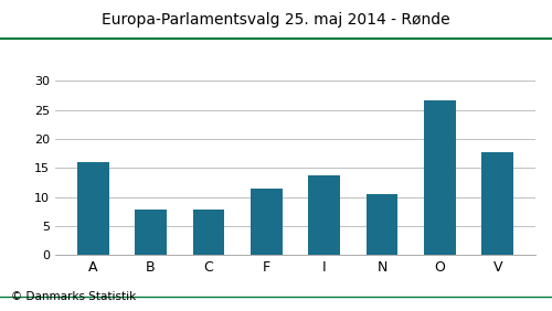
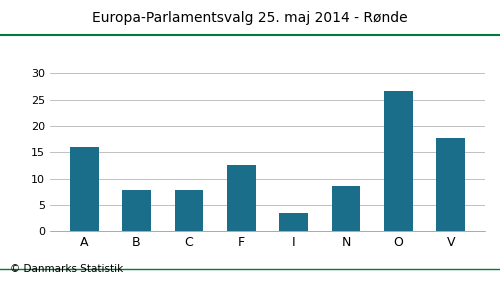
F: 11.4 -> 12.5
I: 13.8 -> 3.4
N: 10.4 -> 8.5
